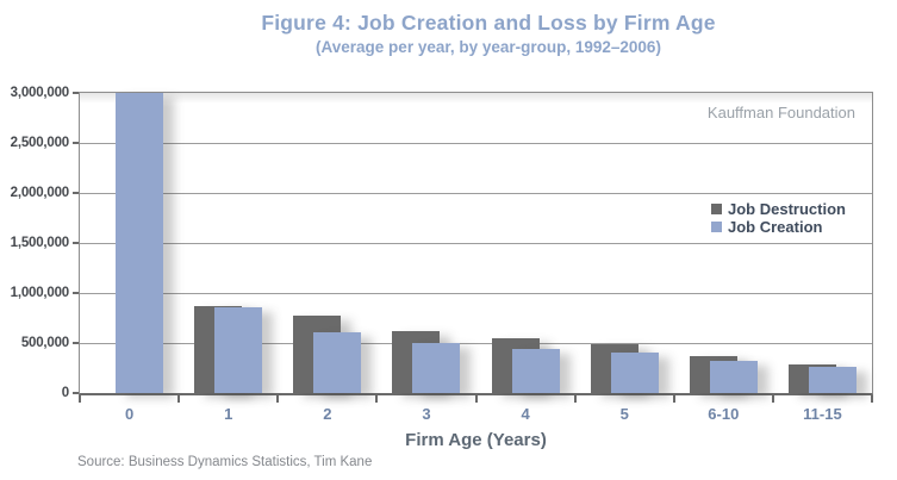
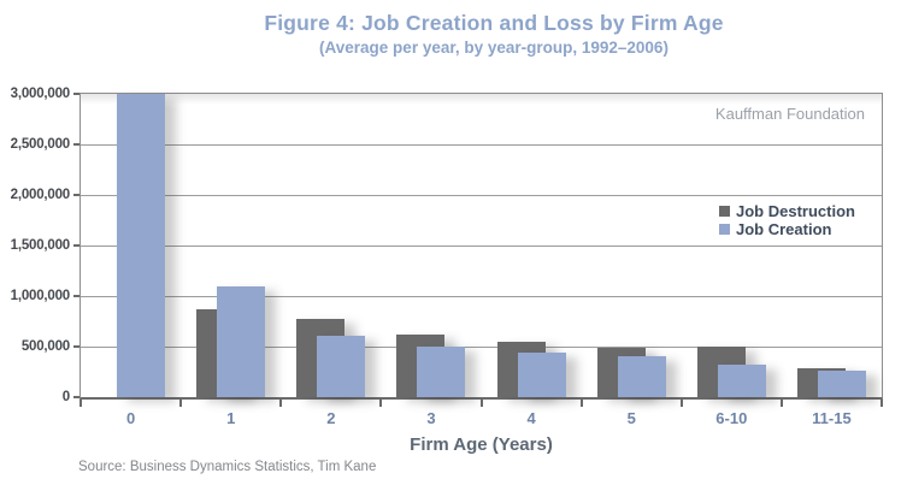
Job Creation/1: 900000 -> 1100000
Job Destruction/6-10: 400000 -> 500000
